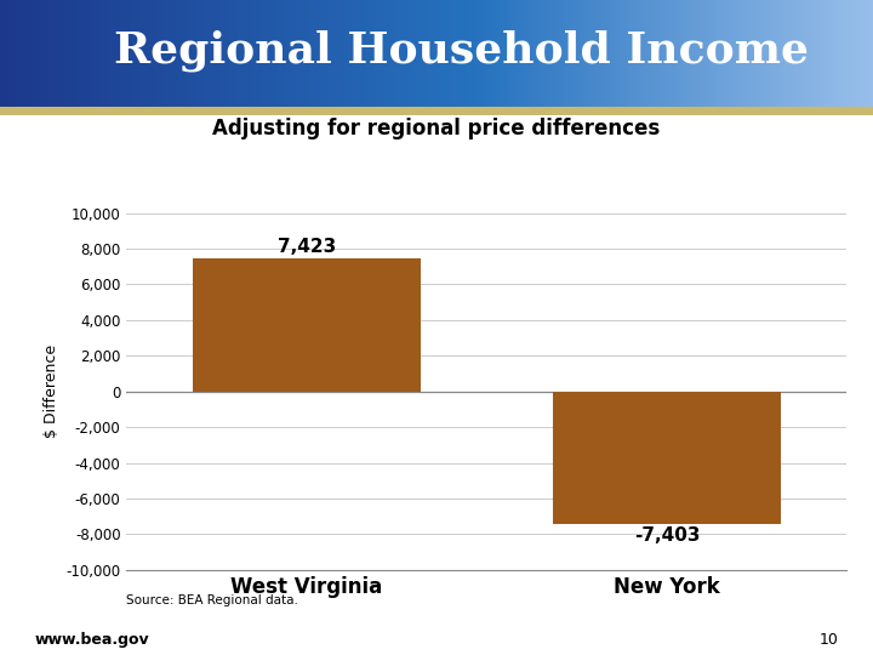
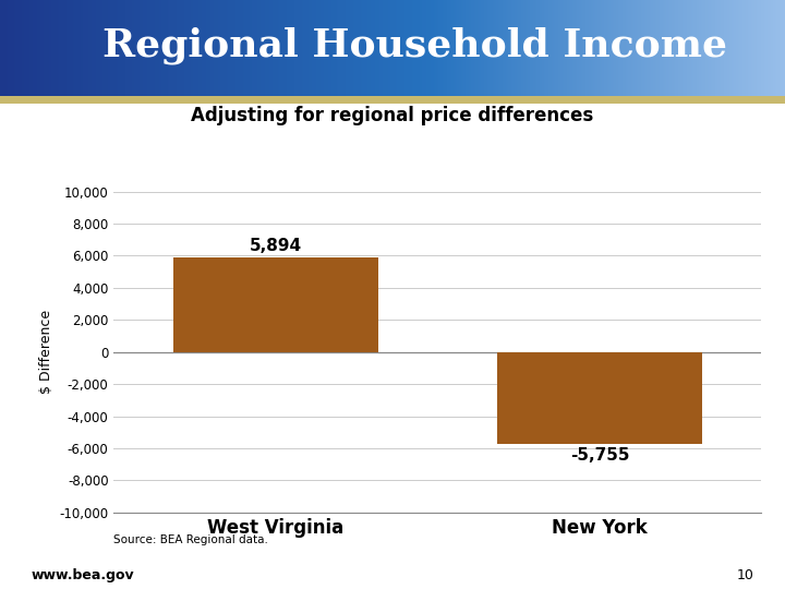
West Virginia: 7,423 -> 5,894
New York: -7,403 -> -5,755
